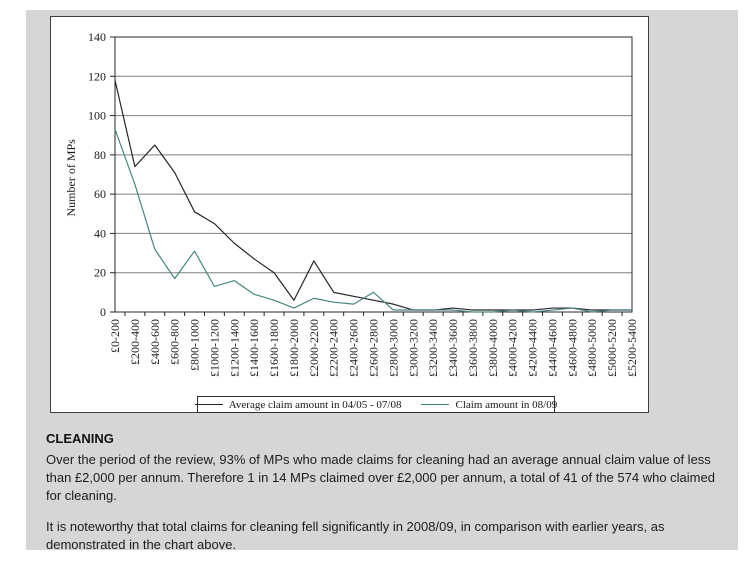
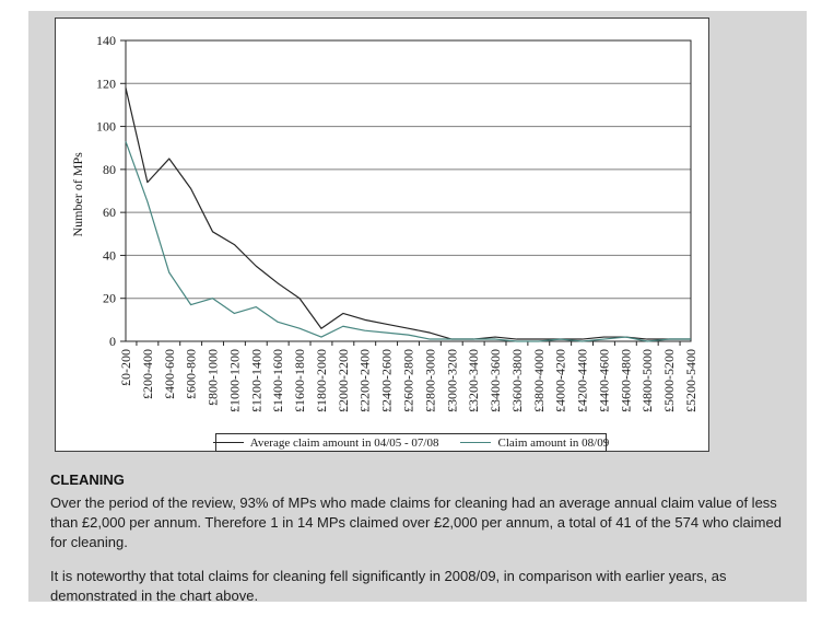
Claim amount in 08/09/£800-1000: 31 -> 20
Average claim amount in 04/05 - 07/08/£2000-2200: 26 -> 13
Claim amount in 08/09/£2600-2800: 10 -> 3
